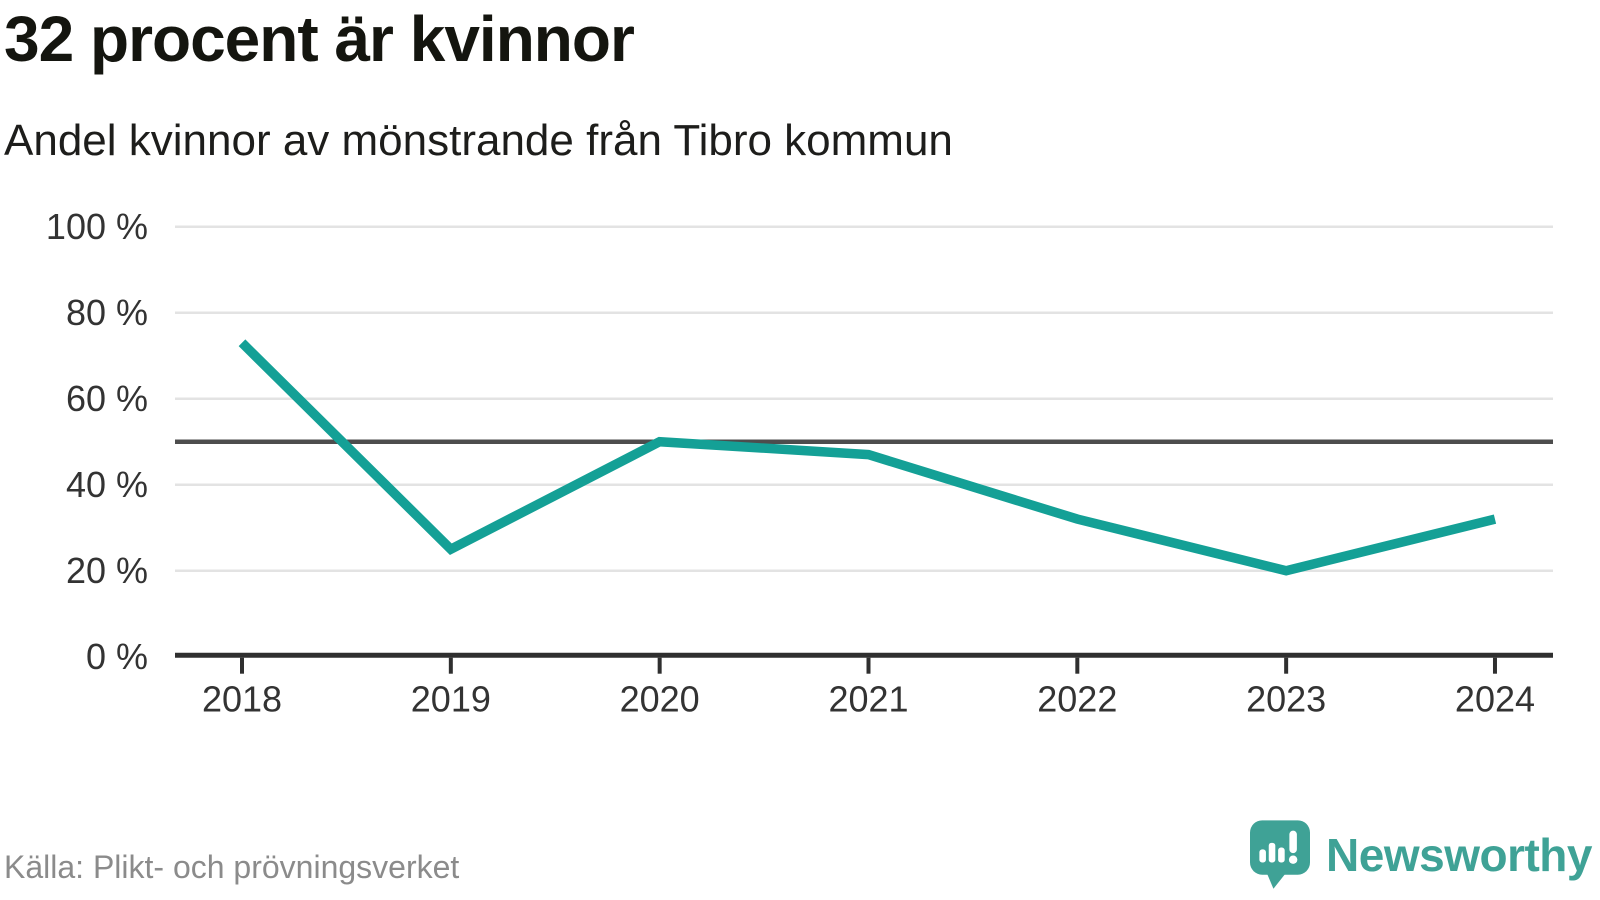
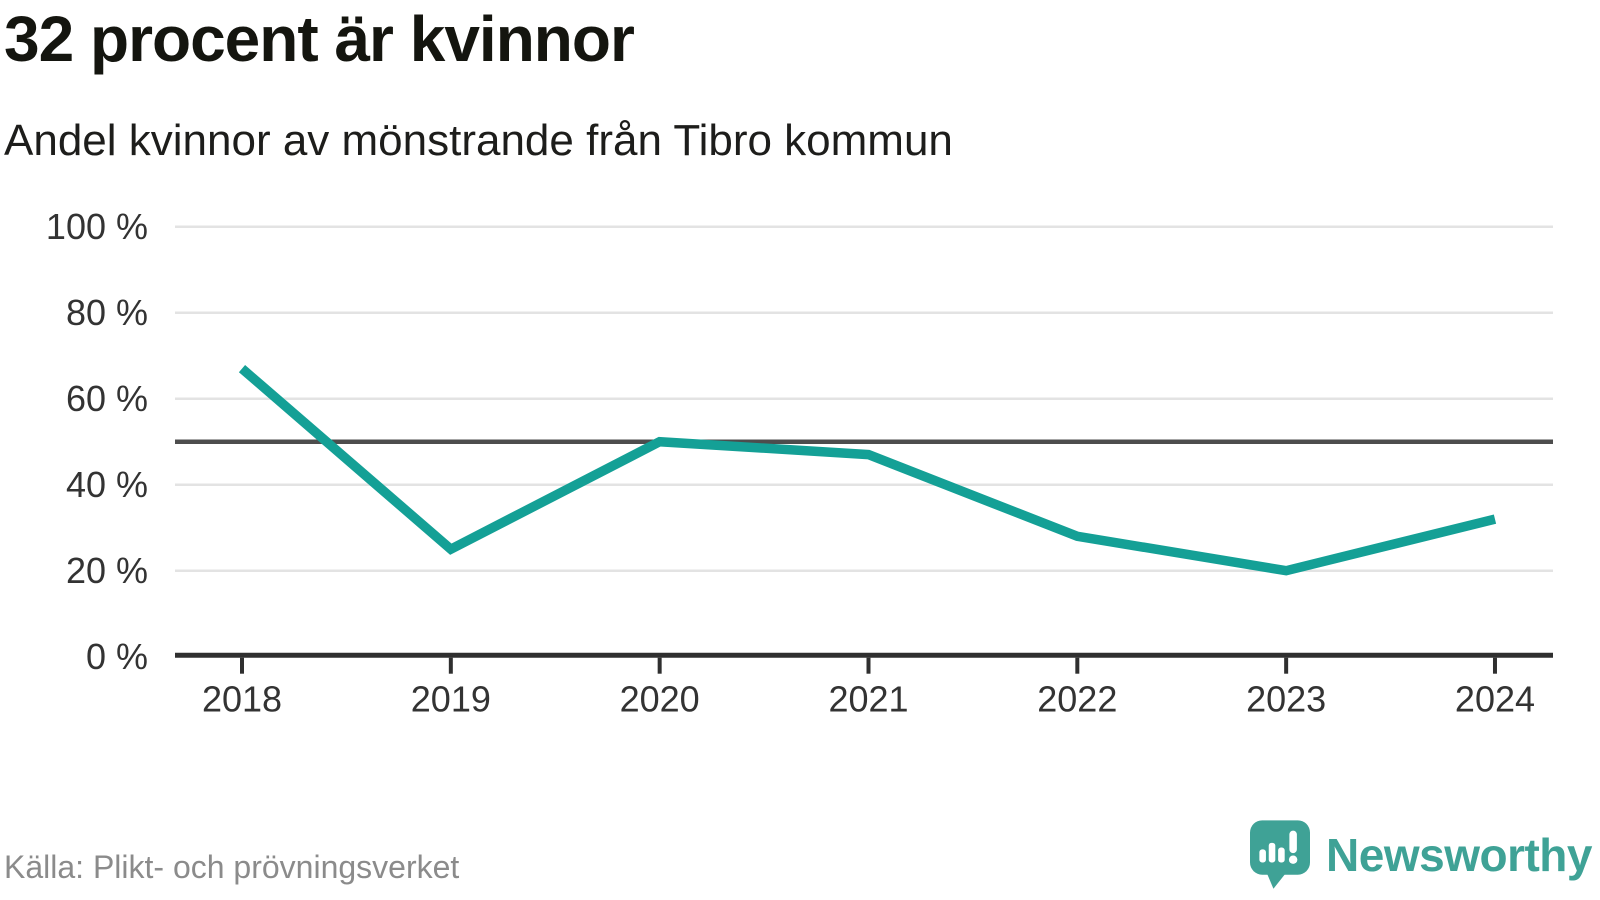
2018: 73% -> 67%
2022: 32% -> 28%
